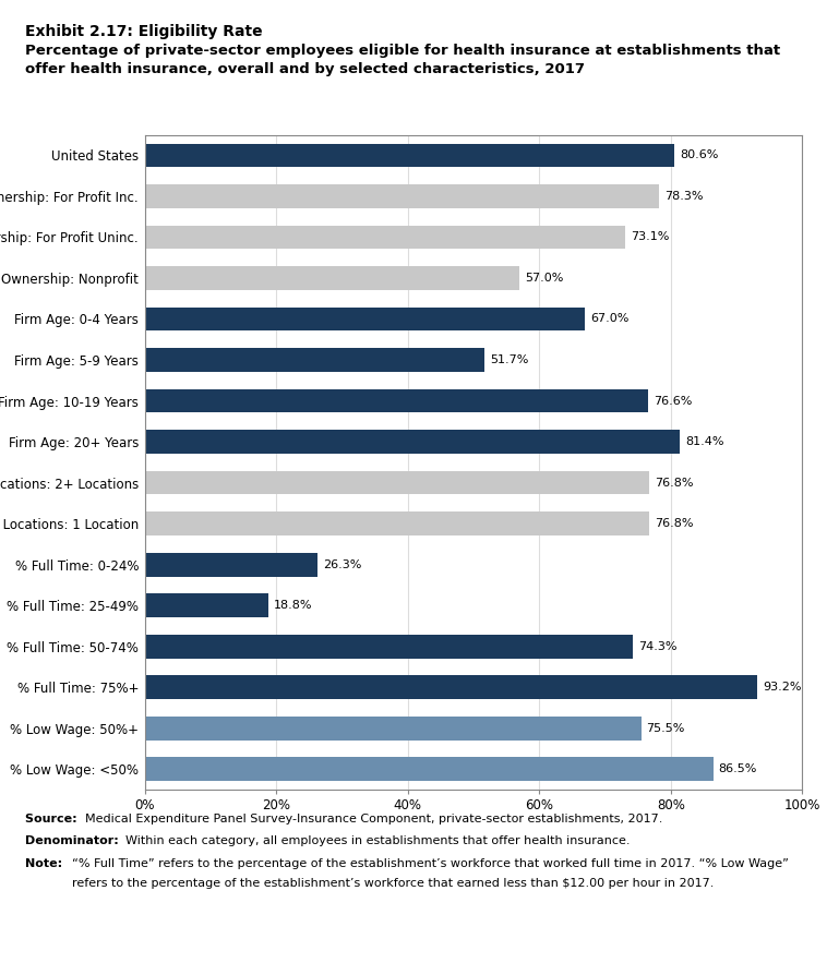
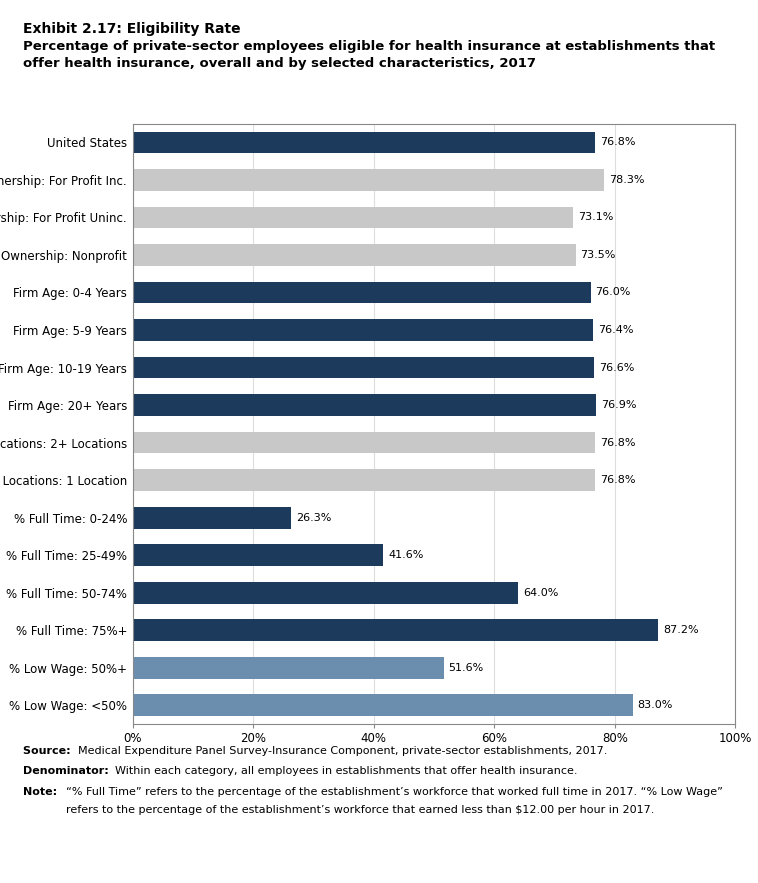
United States: 80.6% -> 76.8%
Ownership: Nonprofit: 57.0% -> 73.5%
Firm Age: 0-4 Years: 67.0% -> 76.0%
Firm Age: 5-9 Years: 51.7% -> 76.4%
Firm Age: 20+ Years: 81.4% -> 76.9%
% Full Time: 25-49%: 18.8% -> 41.6%
% Full Time: 50-74%: 74.3% -> 64.0%
% Full Time: 75%+: 93.2% -> 87.2%
% Low Wage: 50%+: 75.5% -> 51.6%
% Low Wage: <50%: 86.5% -> 83.0%
